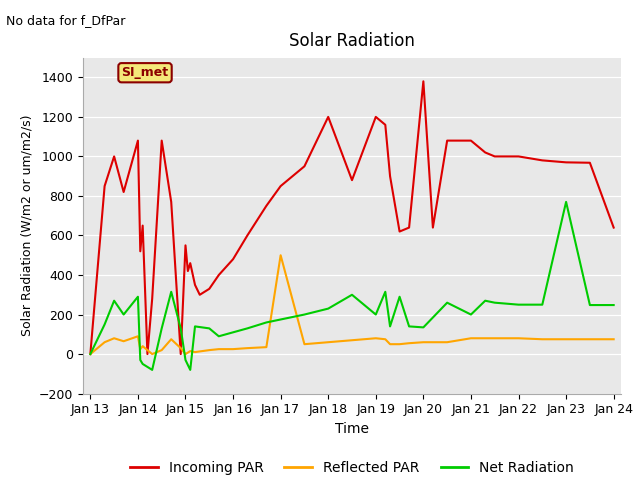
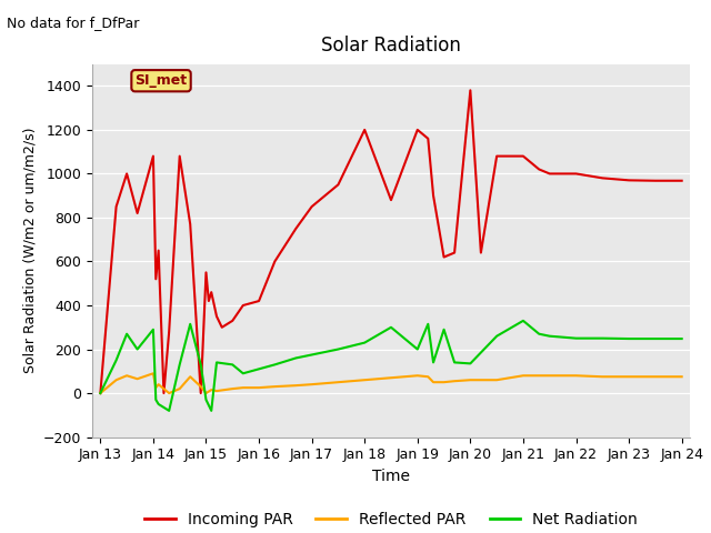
Incoming PAR/Jan 16: 480 -> 420
Reflected PAR/Jan 17: 500 -> 40
Net Radiation/Jan 21: 200 -> 330
Net Radiation/Jan 23: 770 -> 250
Incoming PAR/Jan 24: 640 -> 970
